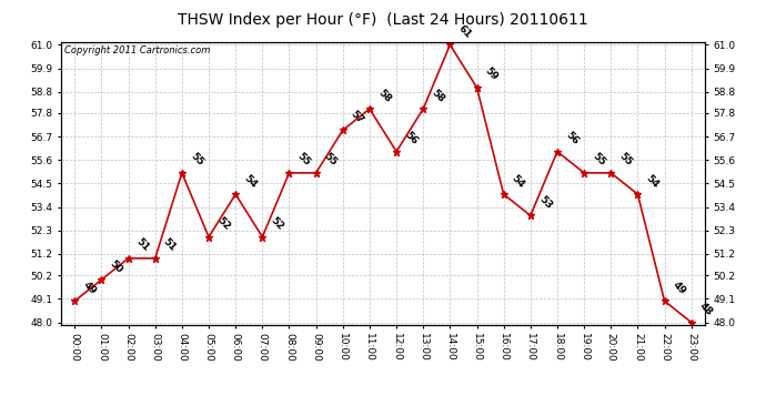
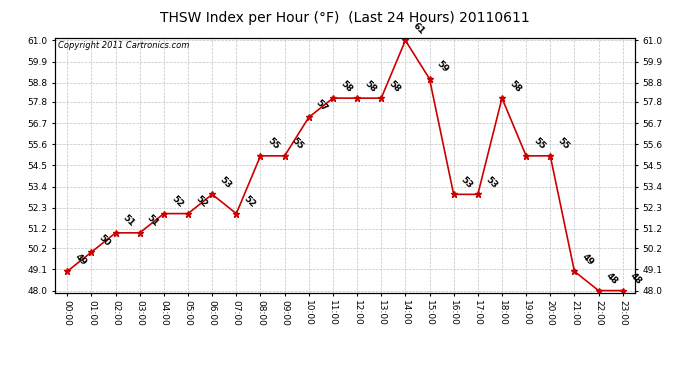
04:00: 55 -> 52
06:00: 54 -> 53
12:00: 56 -> 58
16:00: 54 -> 53
18:00: 56 -> 58
21:00: 54 -> 49
22:00: 49 -> 48
